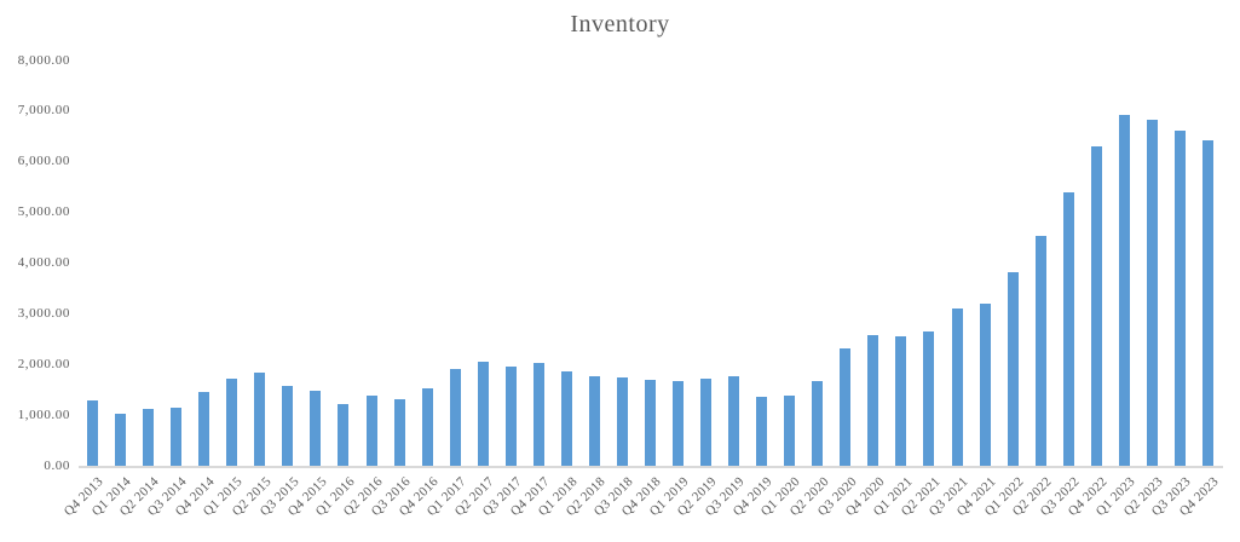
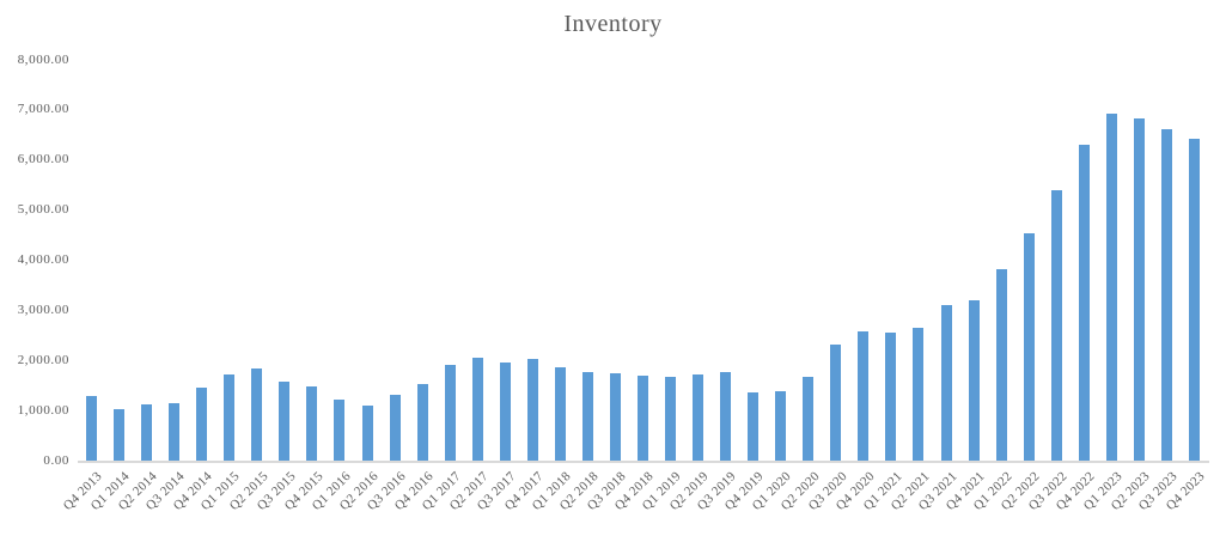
Q2 2016: 1400 -> 1100
